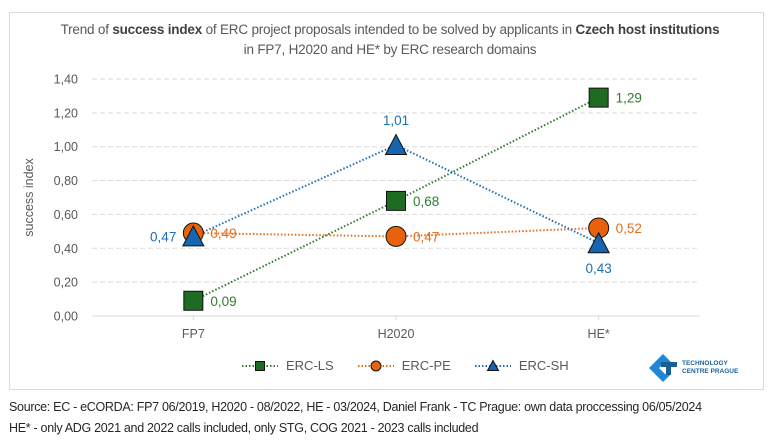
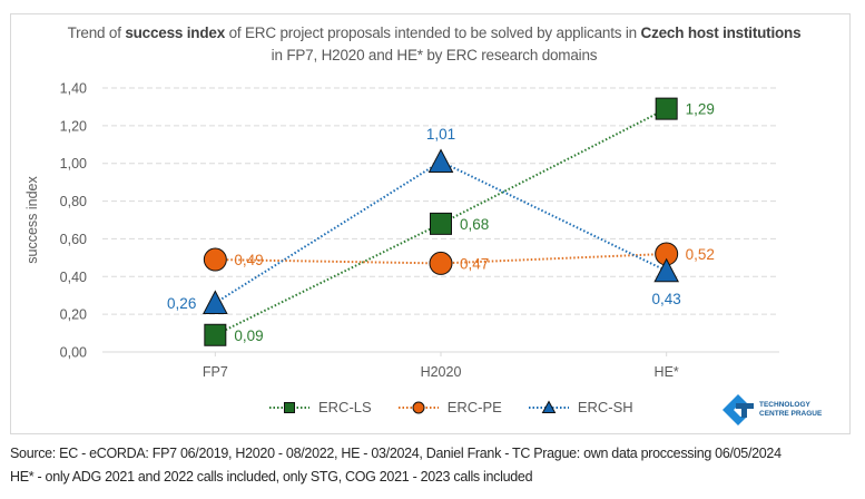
ERC-SH/FP7: 0,47 -> 0,26
